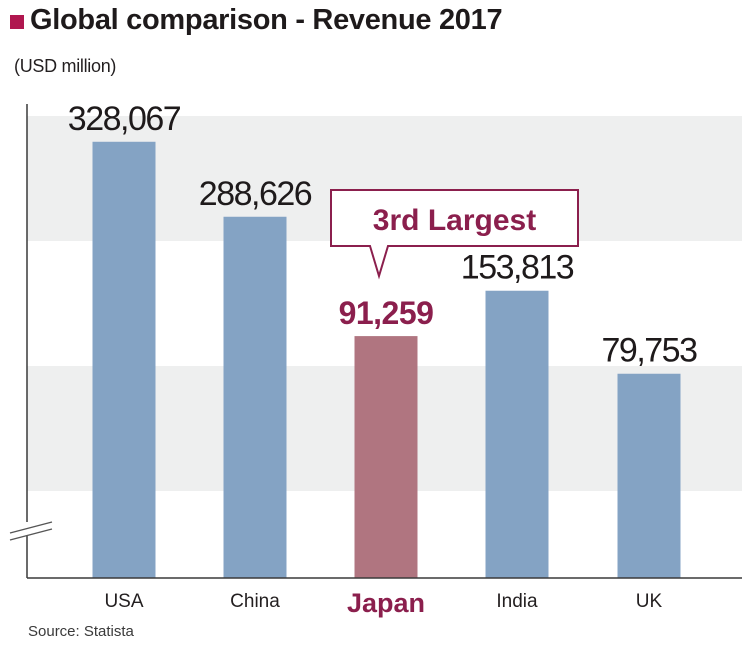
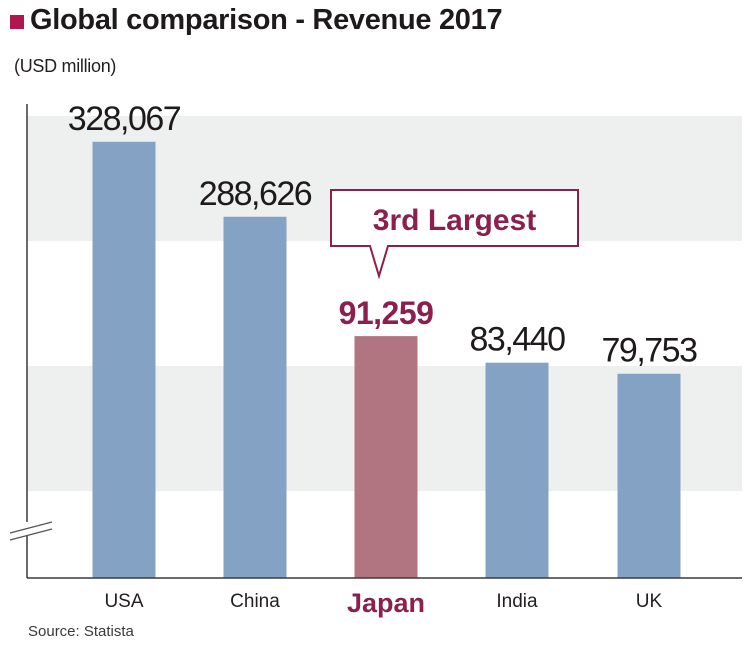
India: 153,813 -> 83,440
